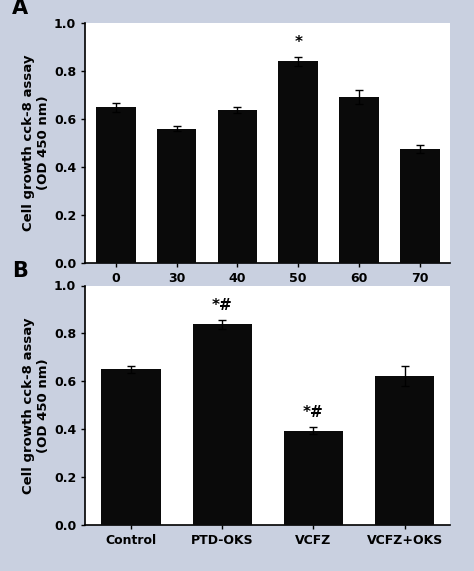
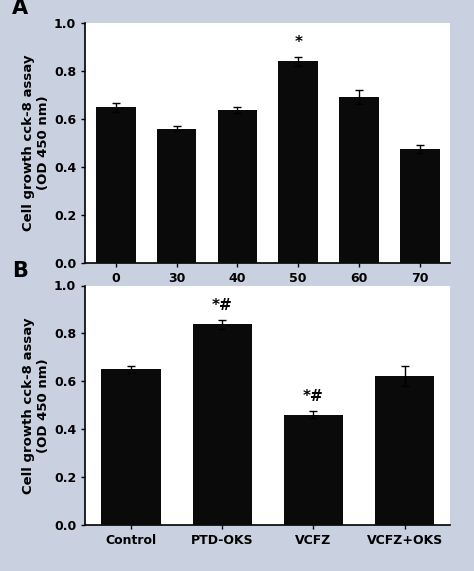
VCFZ: 0.395 -> 0.462
